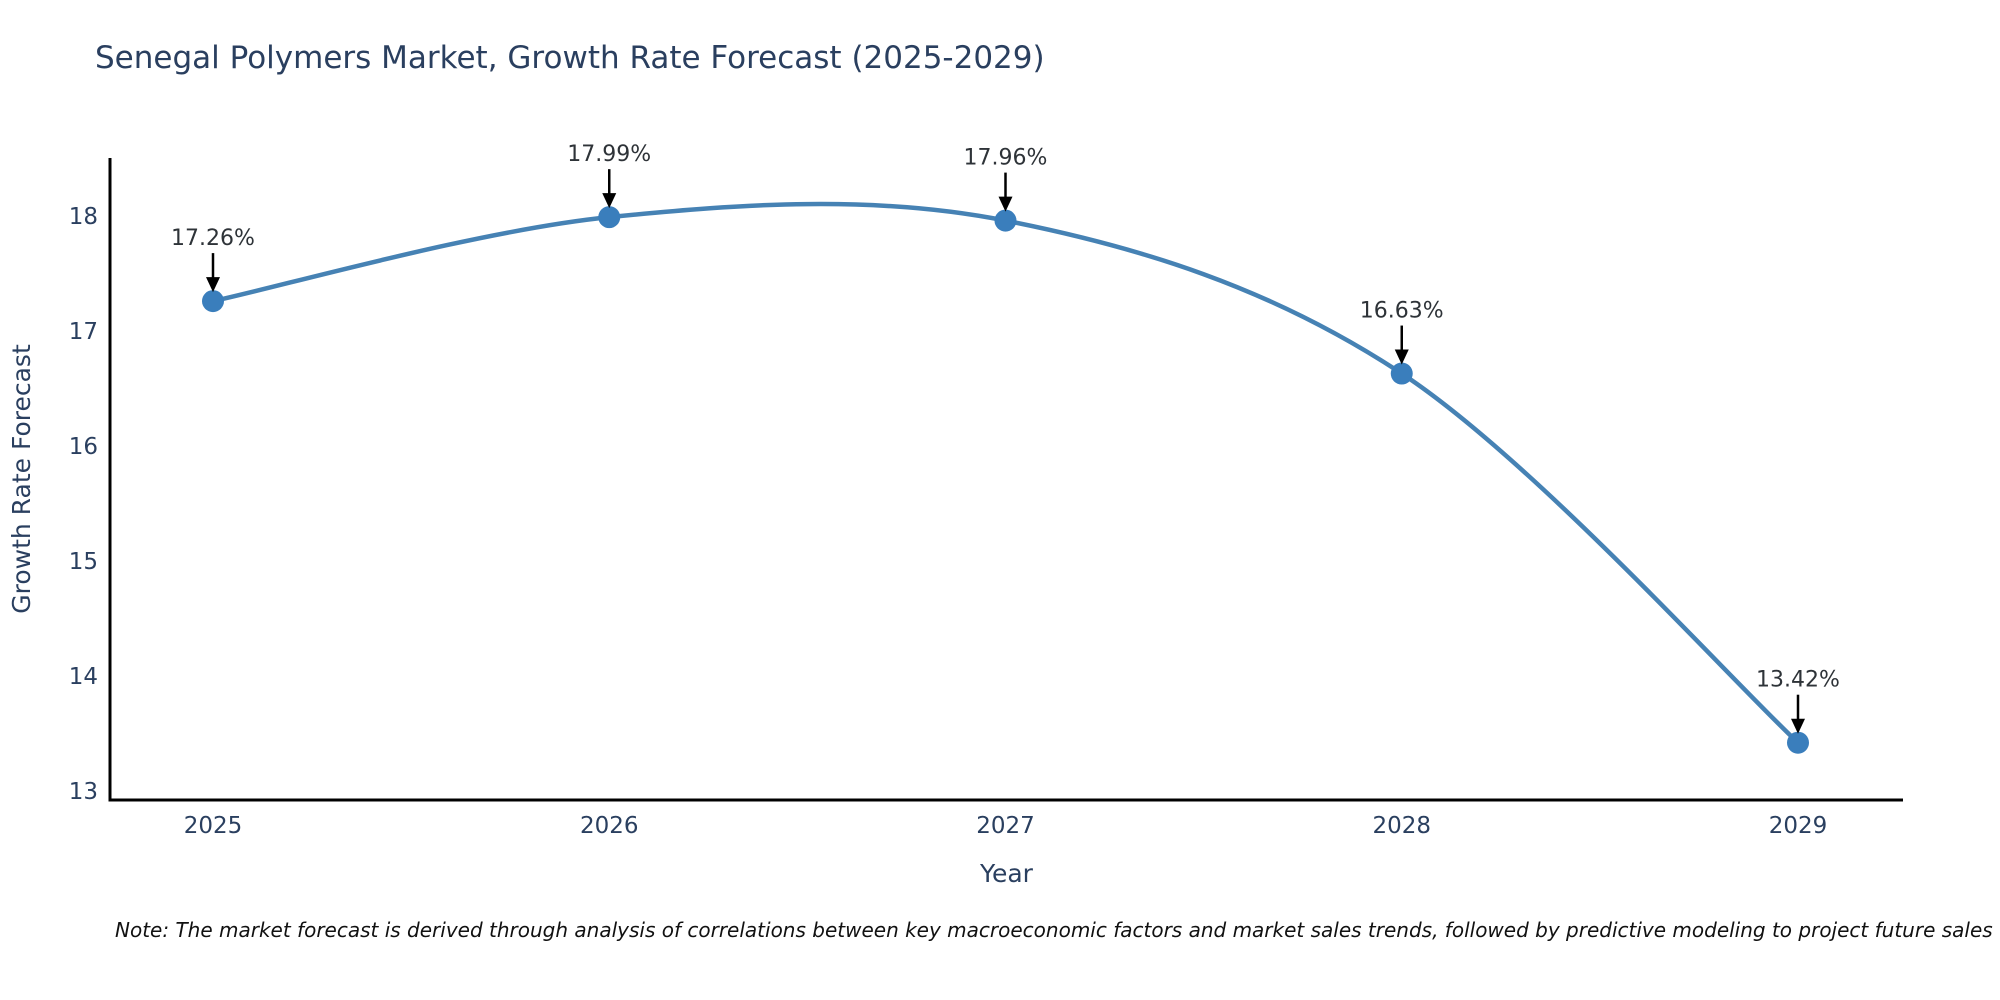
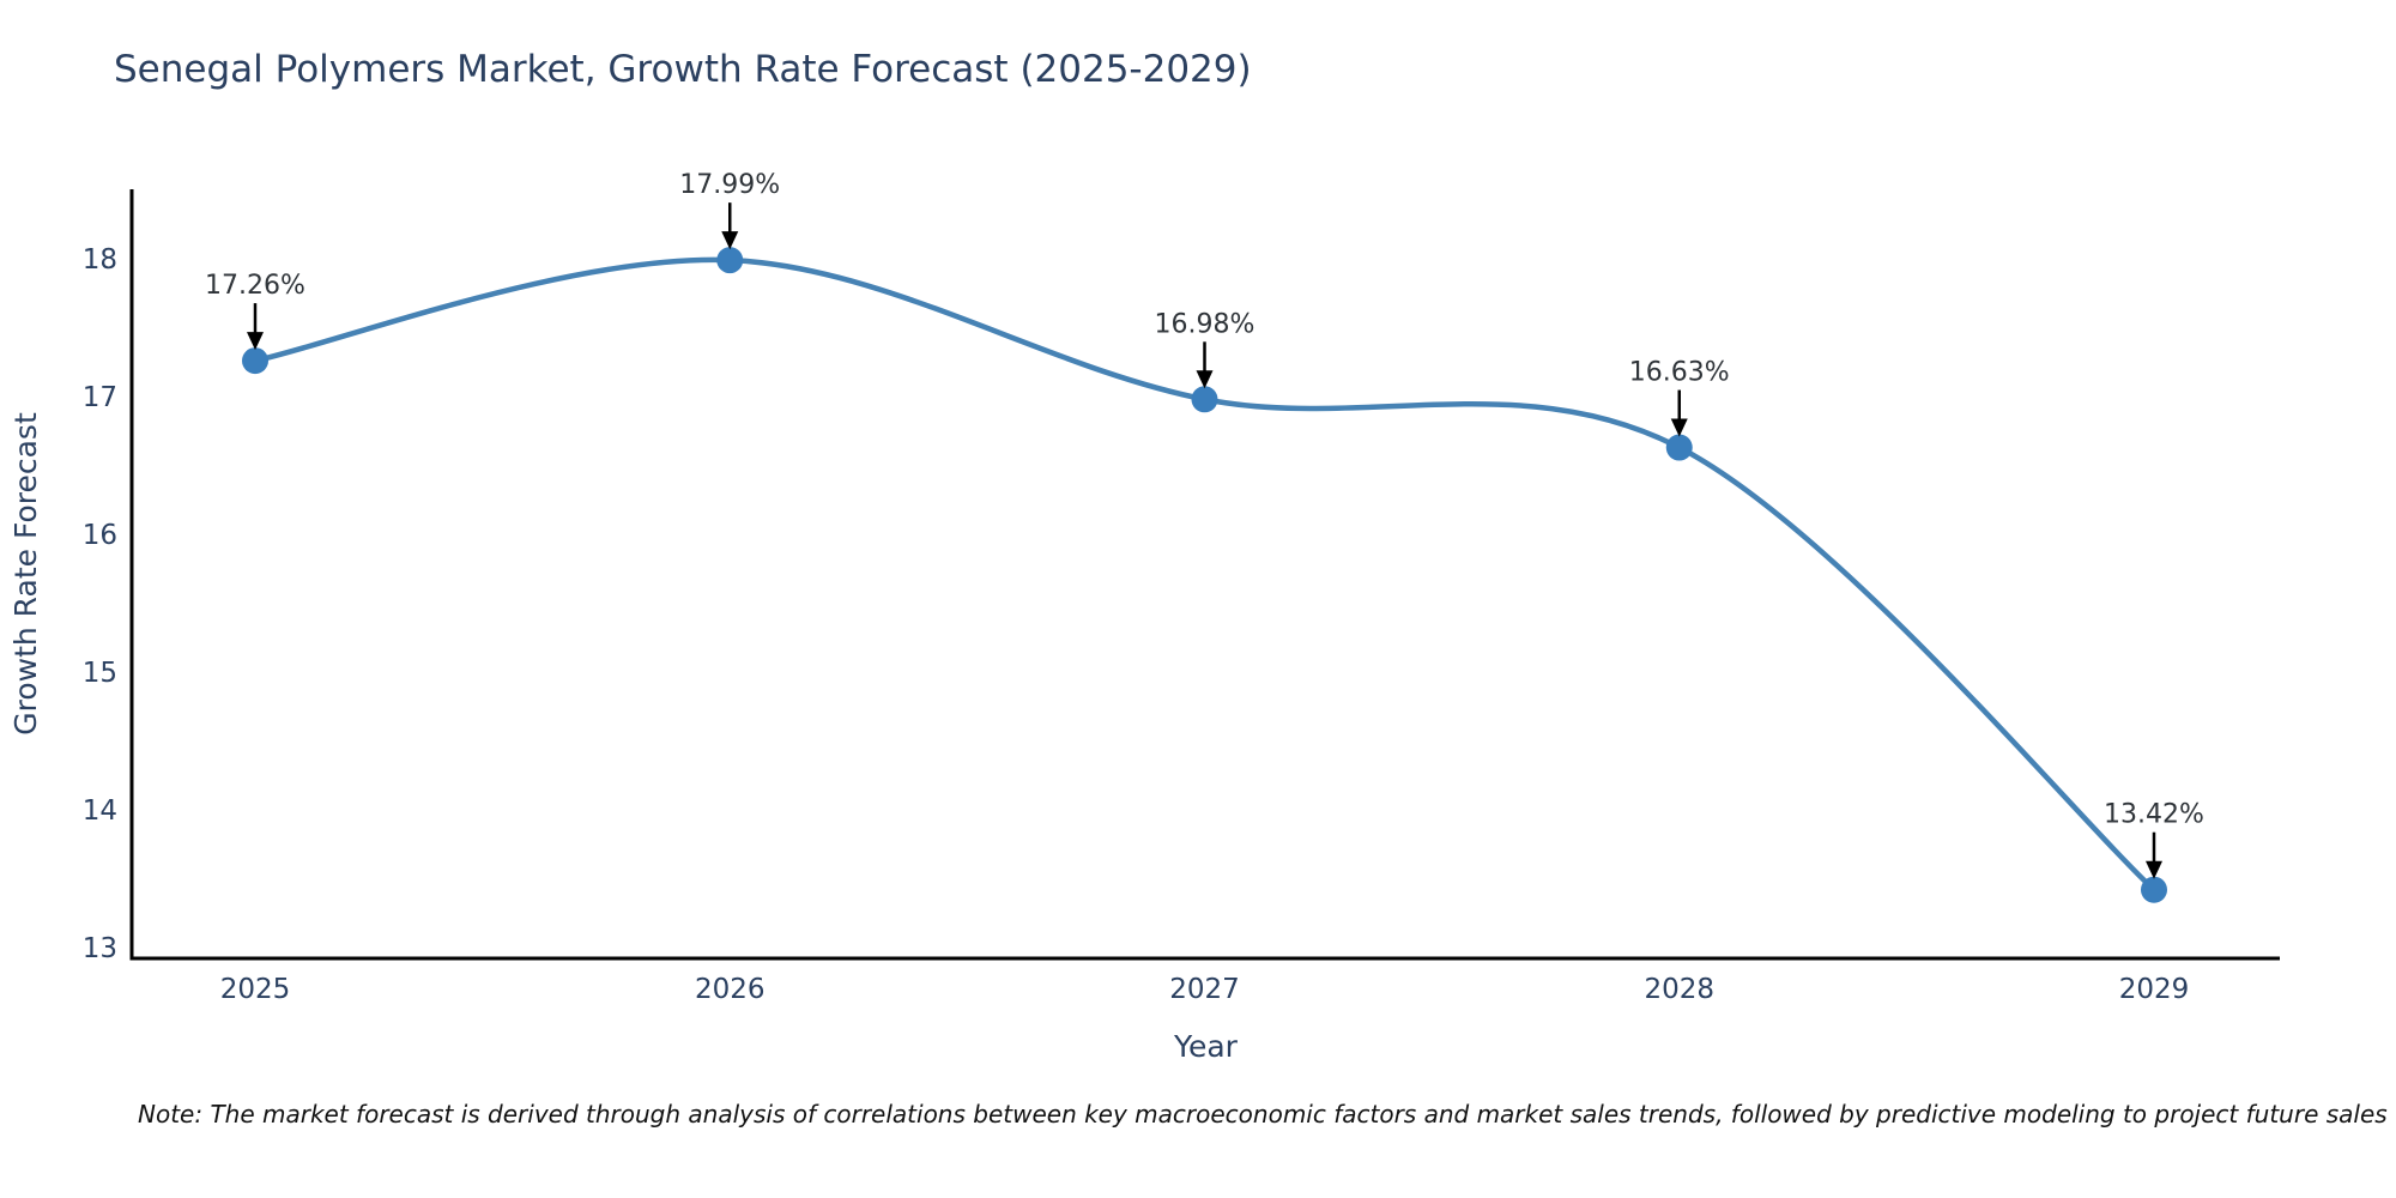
2027: 17.96% -> 16.98%
